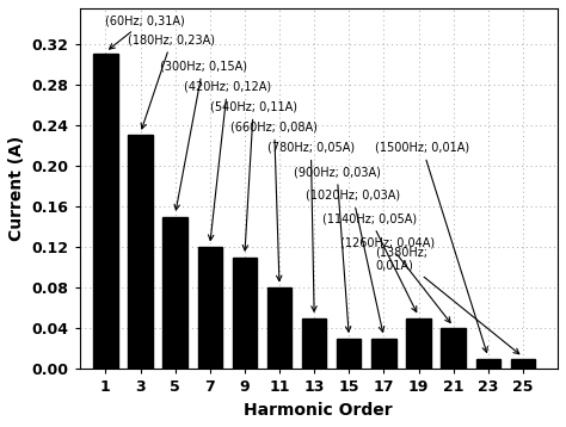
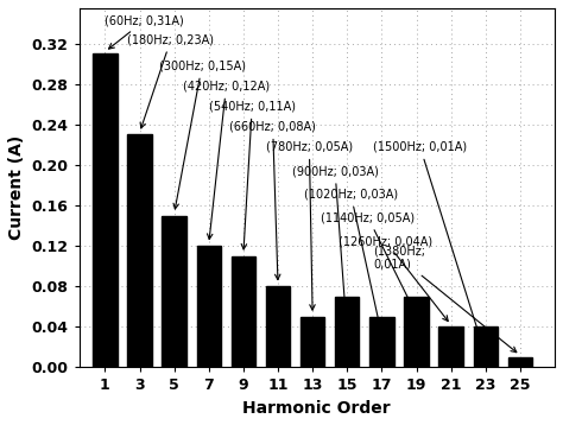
15: 0.03 -> 0.07
17: 0.03 -> 0.05
19: 0.05 -> 0.07
23: 0.01 -> 0.04
